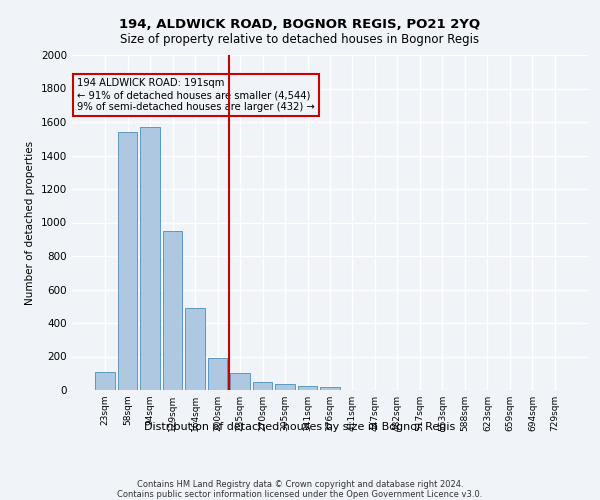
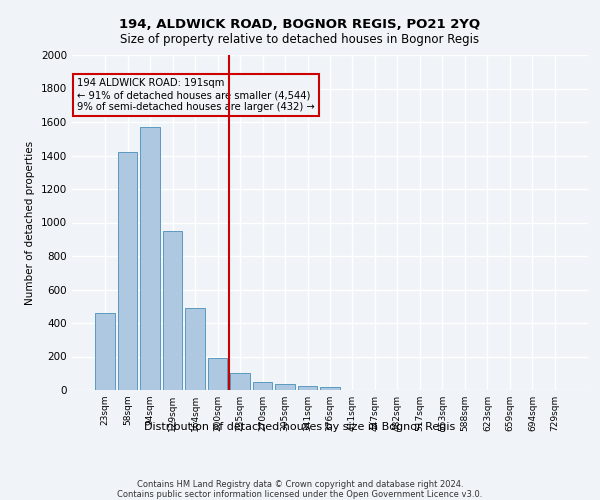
23sqm: 110 -> 460
58sqm: 1540 -> 1420
